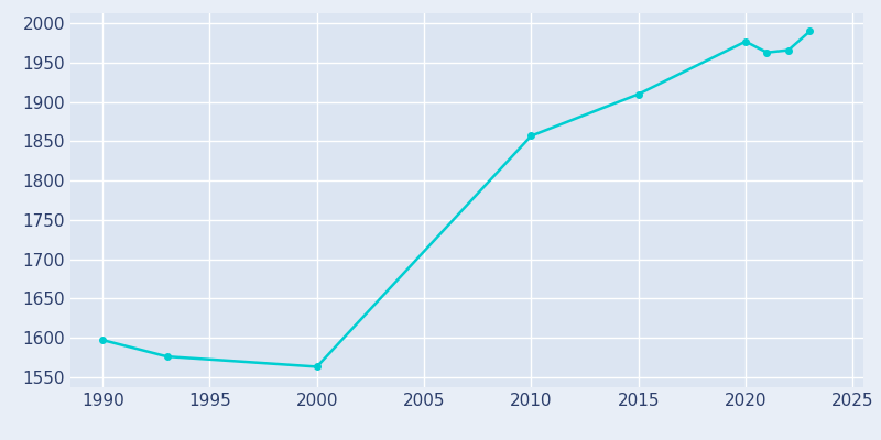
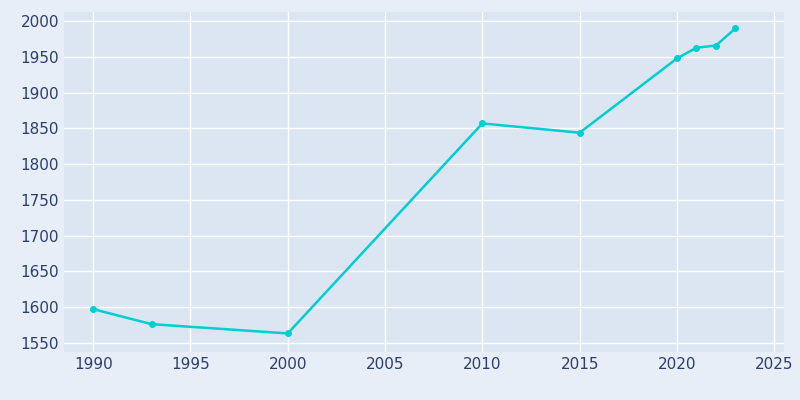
2015: 1910 -> 1844
2020: 1977 -> 1948
